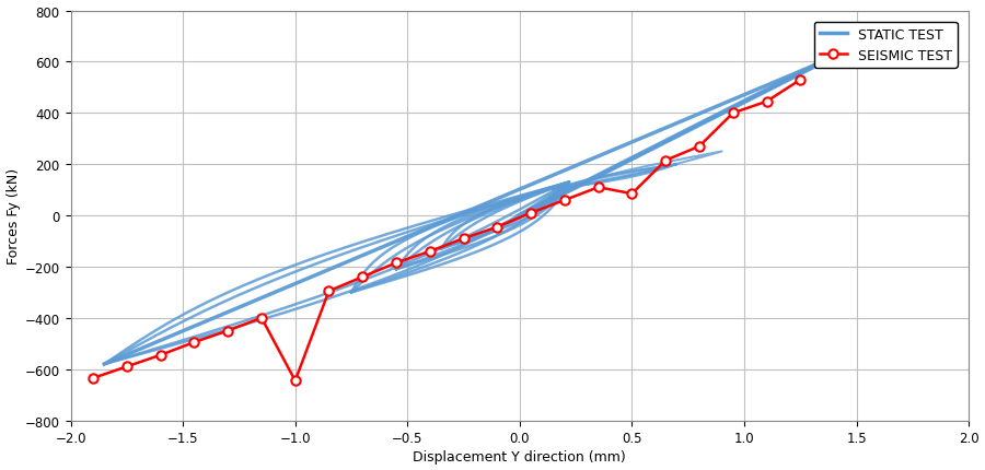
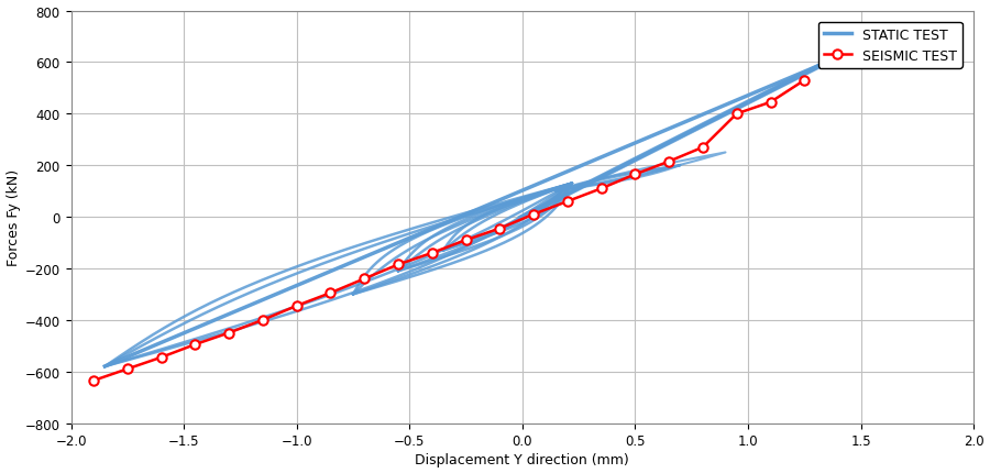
SEISMIC TEST/−1.0: -645 -> -345
SEISMIC TEST/0.5: 85 -> 165
